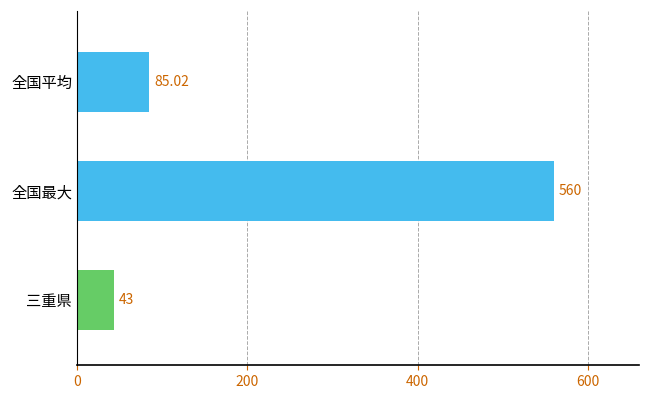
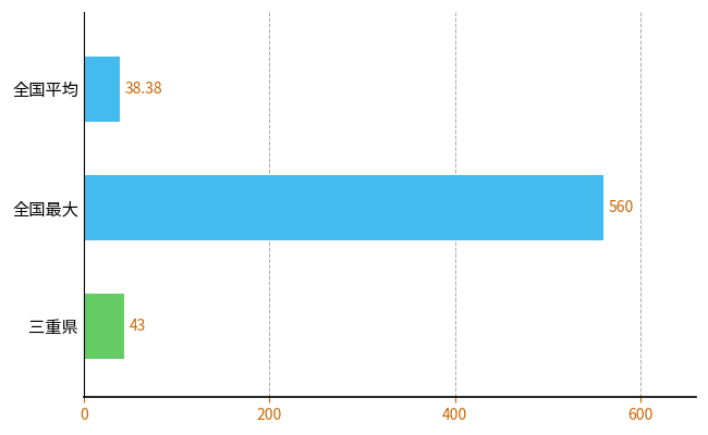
全国平均: 85.02 -> 38.38
